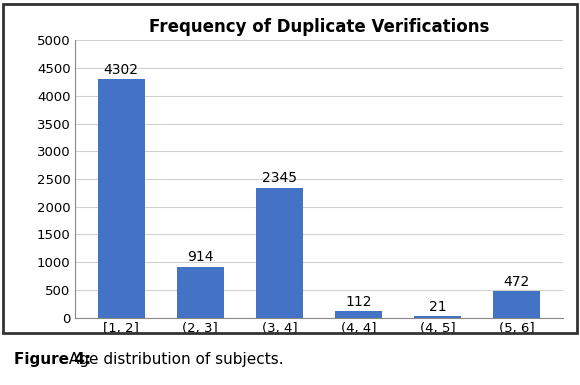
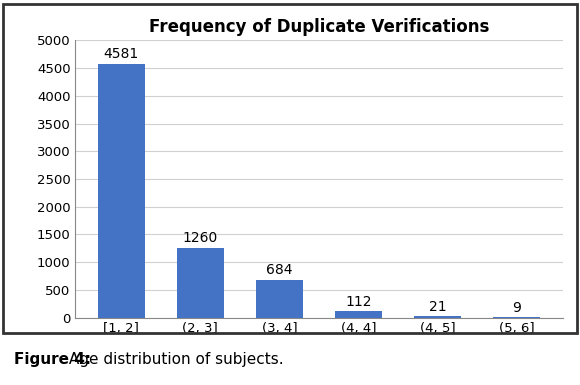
[1, 2]: 4302 -> 4581
(2, 3]: 914 -> 1260
(3, 4]: 2345 -> 684
(5, 6]: 472 -> 9
